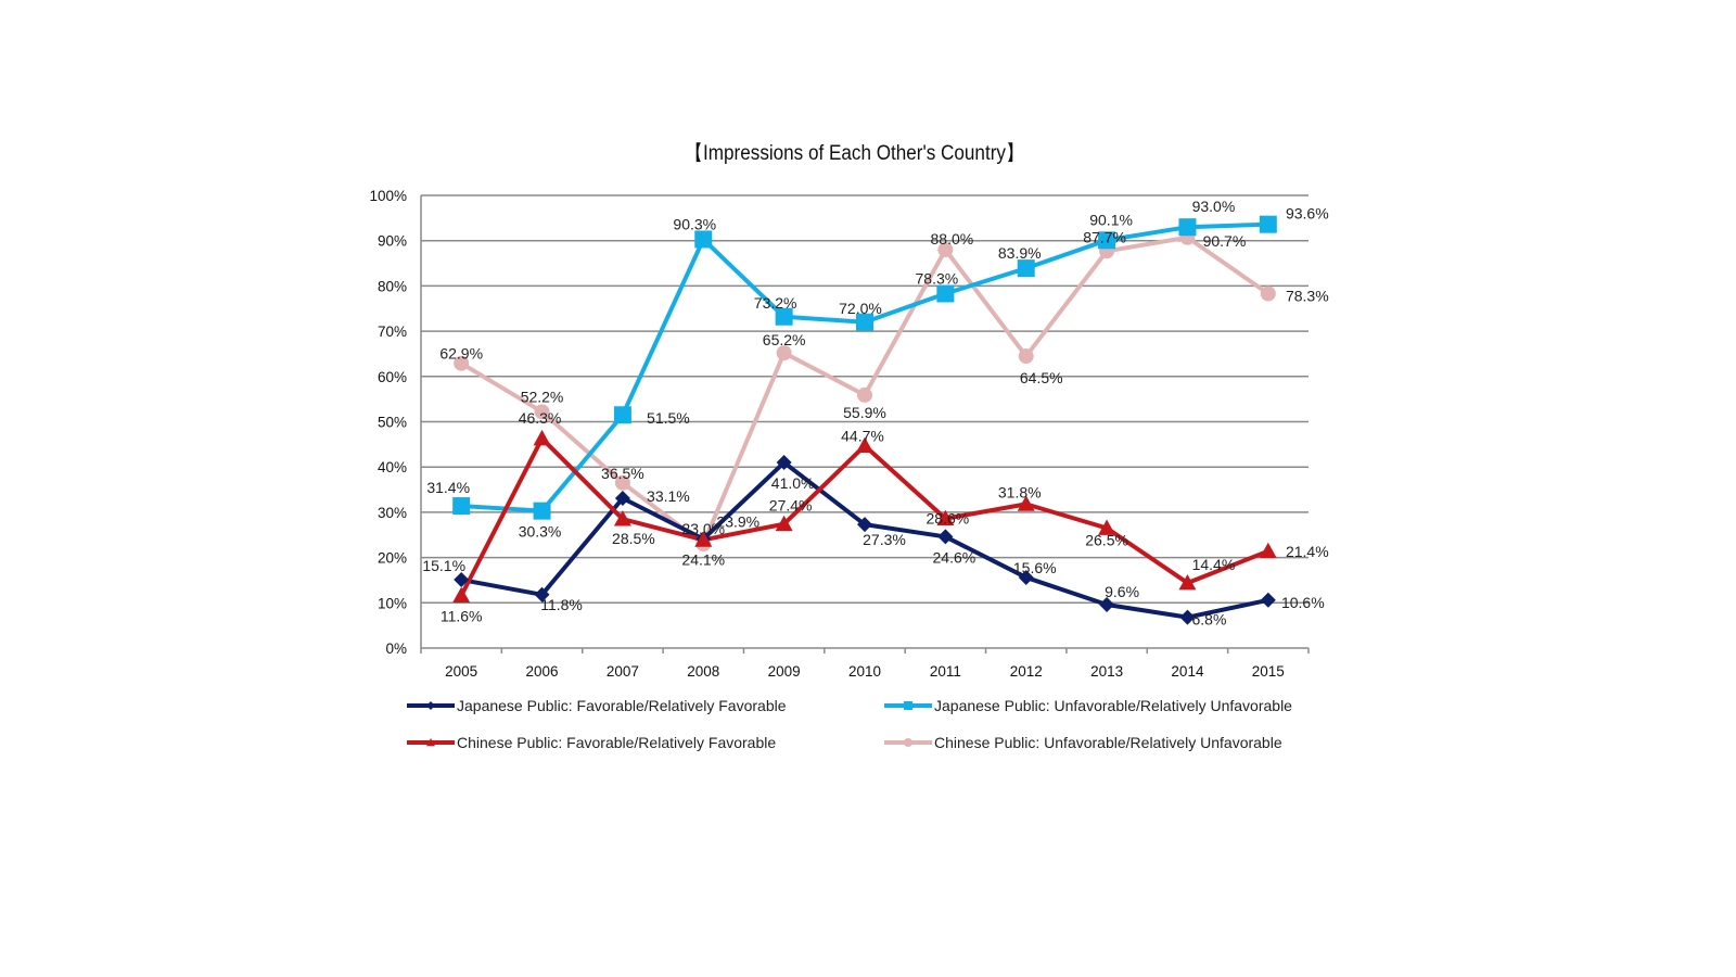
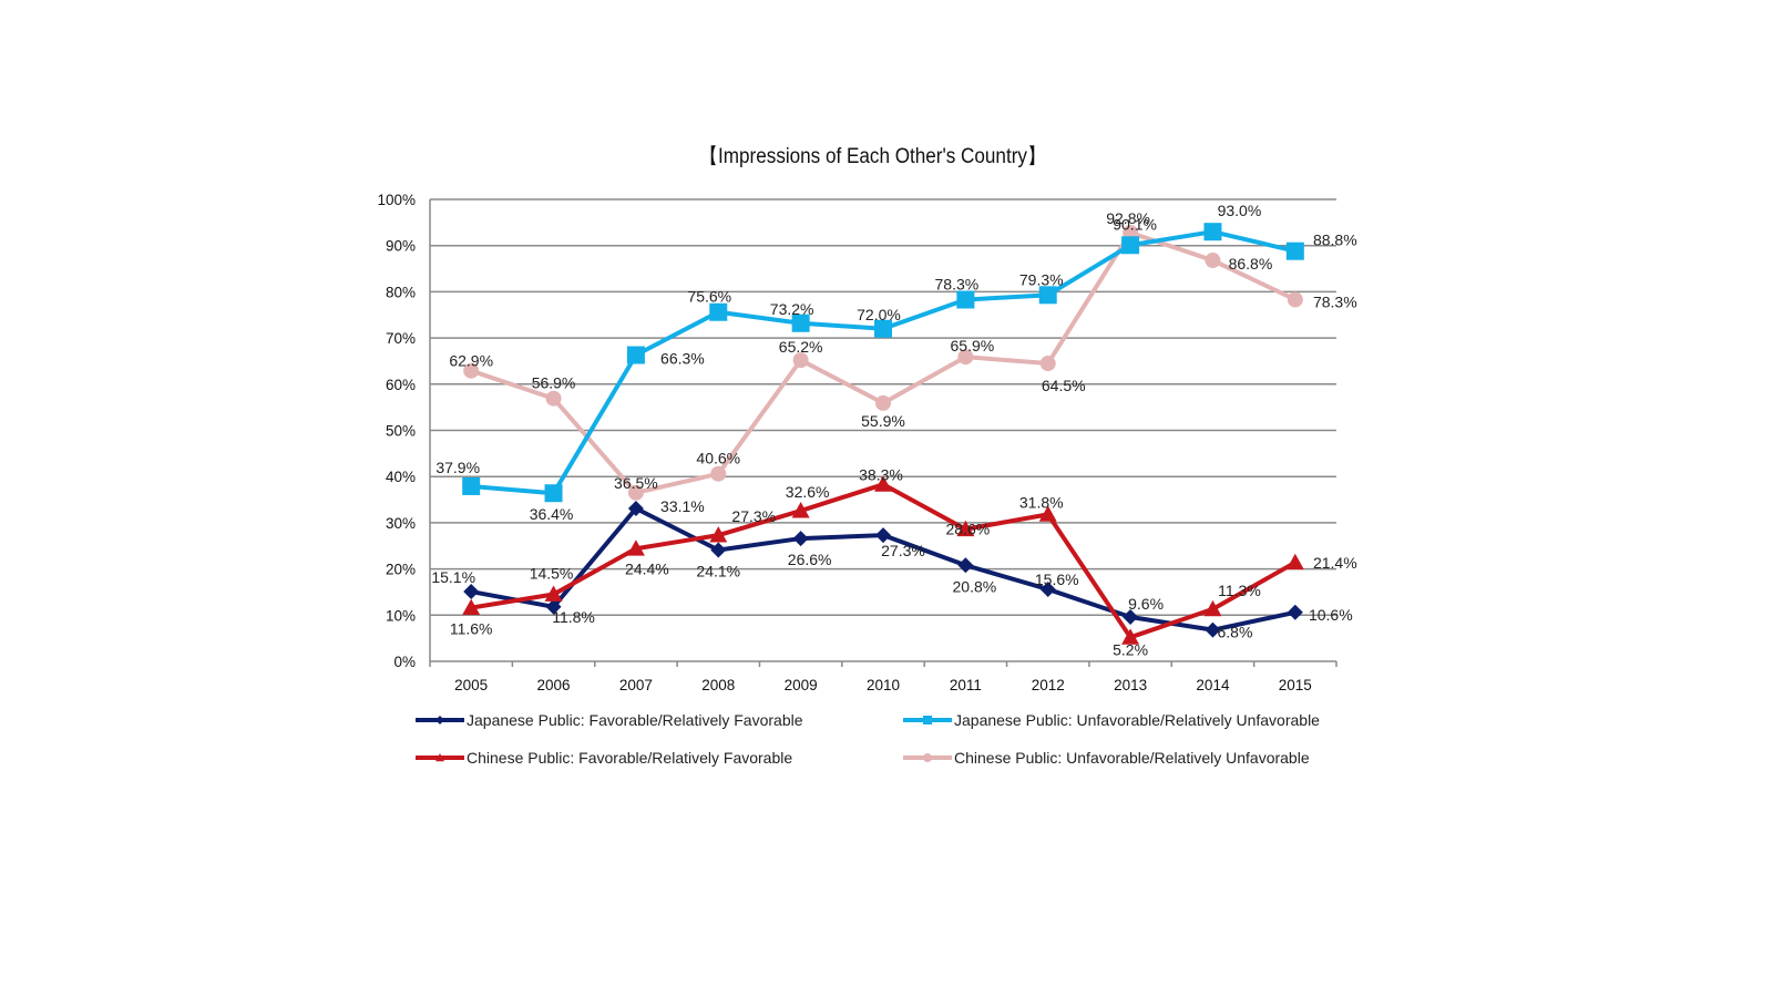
Japanese Public: Unfavorable/Relatively Unfavorable/2005: 31.4% -> 37.9%
Japanese Public: Unfavorable/Relatively Unfavorable/2006: 30.3% -> 36.4%
Chinese Public: Favorable/Relatively Favorable/2006: 46.3% -> 14.5%
Chinese Public: Unfavorable/Relatively Unfavorable/2006: 52.2% -> 56.9%
Japanese Public: Unfavorable/Relatively Unfavorable/2007: 51.5% -> 66.3%
Chinese Public: Favorable/Relatively Favorable/2007: 28.5% -> 24.4%
Japanese Public: Unfavorable/Relatively Unfavorable/2008: 90.3% -> 75.6%
Chinese Public: Favorable/Relatively Favorable/2008: 23.9% -> 27.3%
Chinese Public: Unfavorable/Relatively Unfavorable/2008: 23.0% -> 40.6%
Japanese Public: Favorable/Relatively Favorable/2009: 41.0% -> 26.6%
Chinese Public: Favorable/Relatively Favorable/2009: 27.4% -> 32.6%
Chinese Public: Favorable/Relatively Favorable/2010: 44.7% -> 38.3%
Japanese Public: Favorable/Relatively Favorable/2011: 24.6% -> 20.8%
Chinese Public: Unfavorable/Relatively Unfavorable/2011: 88.0% -> 65.9%
Japanese Public: Unfavorable/Relatively Unfavorable/2012: 83.9% -> 79.3%
Chinese Public: Favorable/Relatively Favorable/2013: 26.5% -> 5.2%
Chinese Public: Unfavorable/Relatively Unfavorable/2013: 87.7% -> 92.8%
Chinese Public: Favorable/Relatively Favorable/2014: 14.4% -> 11.3%
Chinese Public: Unfavorable/Relatively Unfavorable/2014: 90.7% -> 86.8%
Japanese Public: Unfavorable/Relatively Unfavorable/2015: 93.6% -> 88.8%
